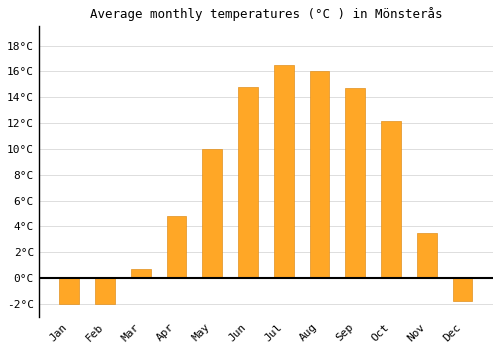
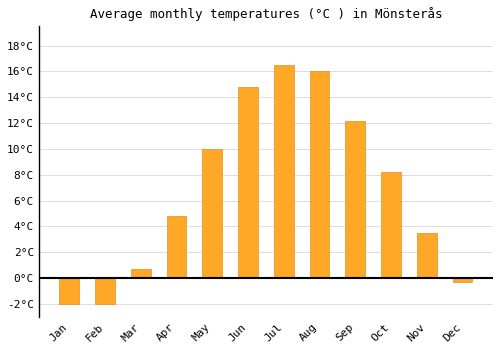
Sep: 14.7°C -> 12.2°C
Oct: 12.2°C -> 8.2°C
Dec: -1.8°C -> -0.3°C
